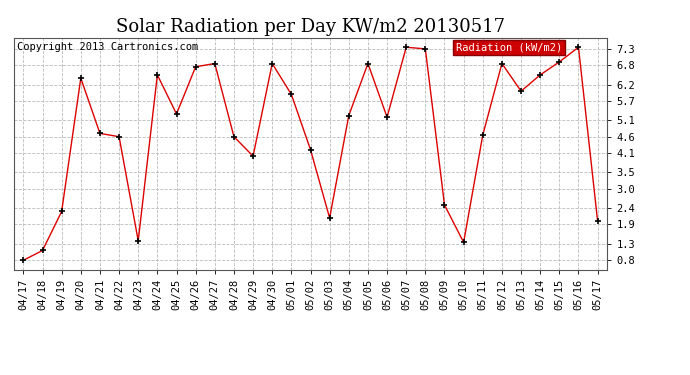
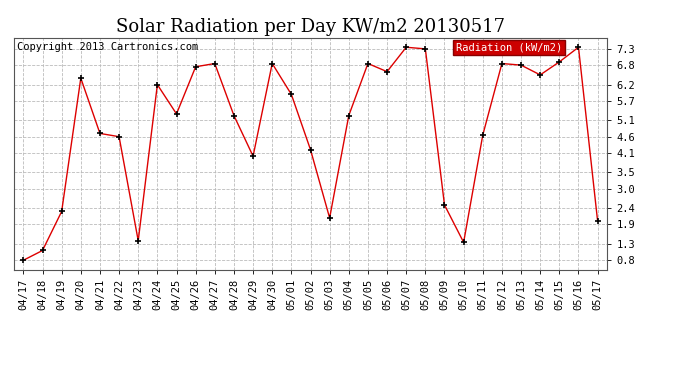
04/24: 6.50 -> 6.20
04/28: 4.60 -> 5.25
05/06: 5.20 -> 6.60
05/13: 6.00 -> 6.80
